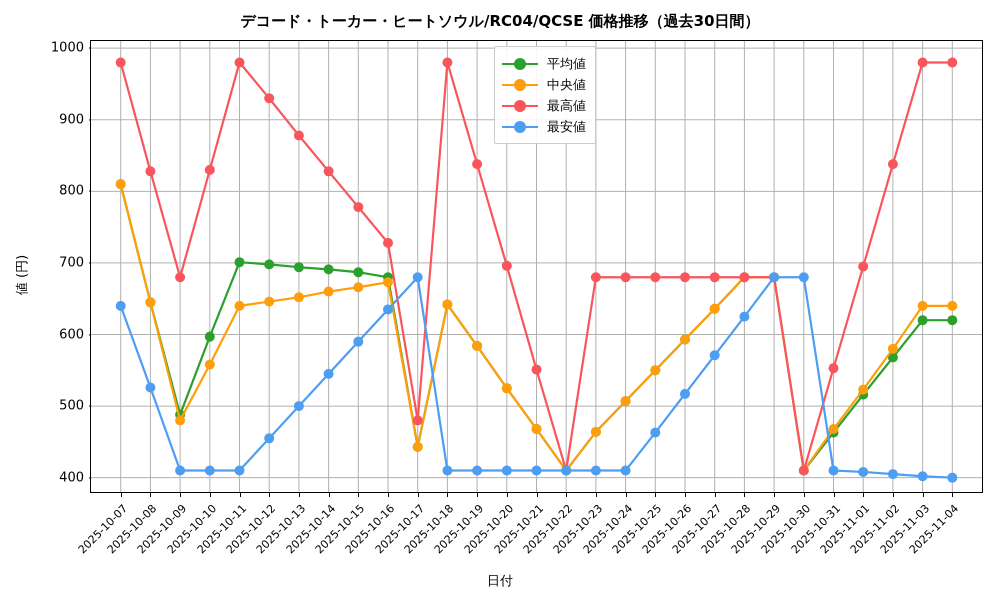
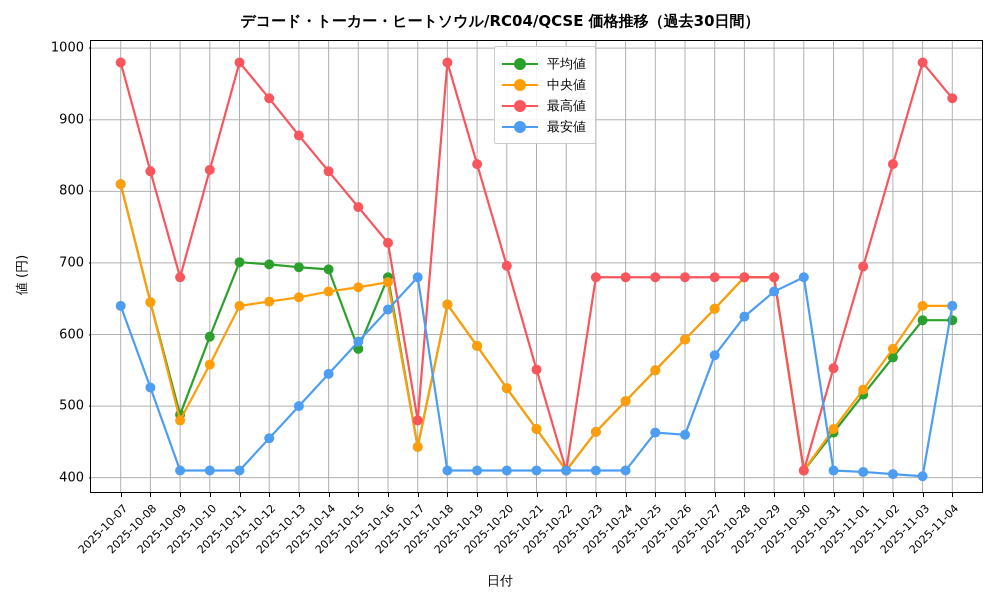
平均値/2025-10-15: 690 -> 580
最安値/2025-10-26: 520 -> 460
最安値/2025-10-29: 680 -> 660
最高値/2025-11-04: 980 -> 930
最安値/2025-11-04: 400 -> 640
